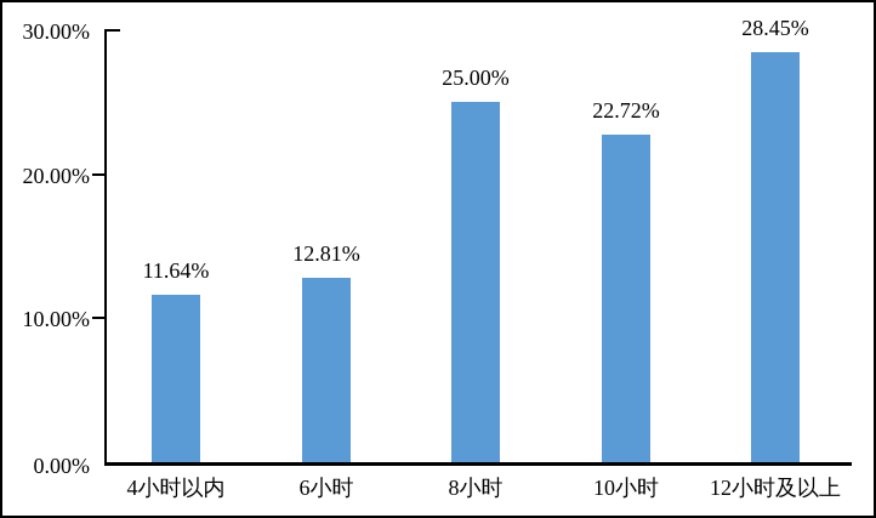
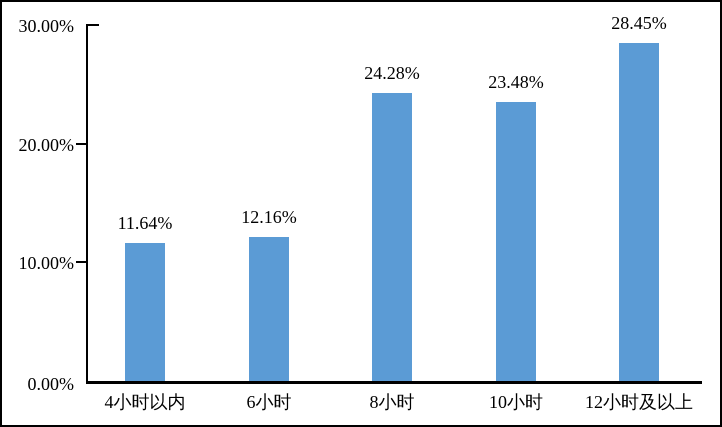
6小时: 12.81% -> 12.16%
8小时: 25.00% -> 24.28%
10小时: 22.72% -> 23.48%
